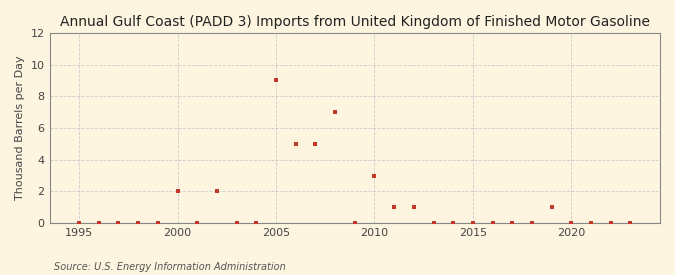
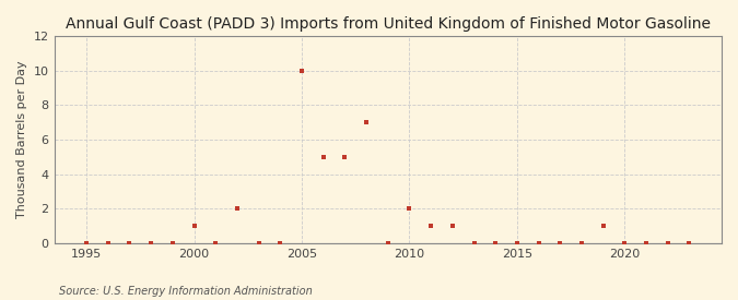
2000: 2 -> 1
2005: 9 -> 10
2010: 3 -> 2
